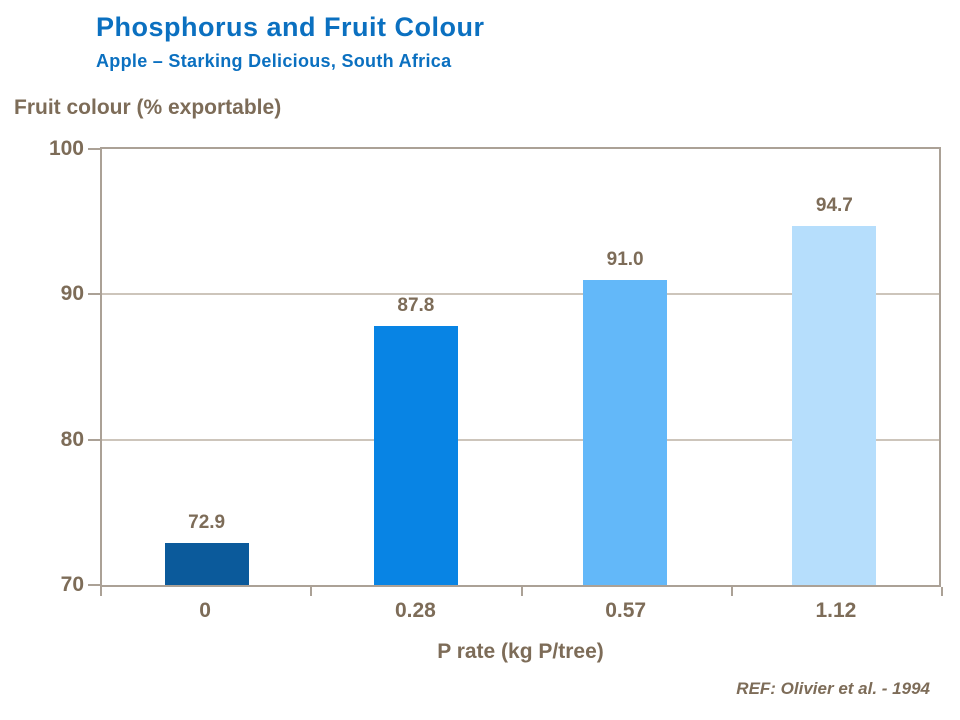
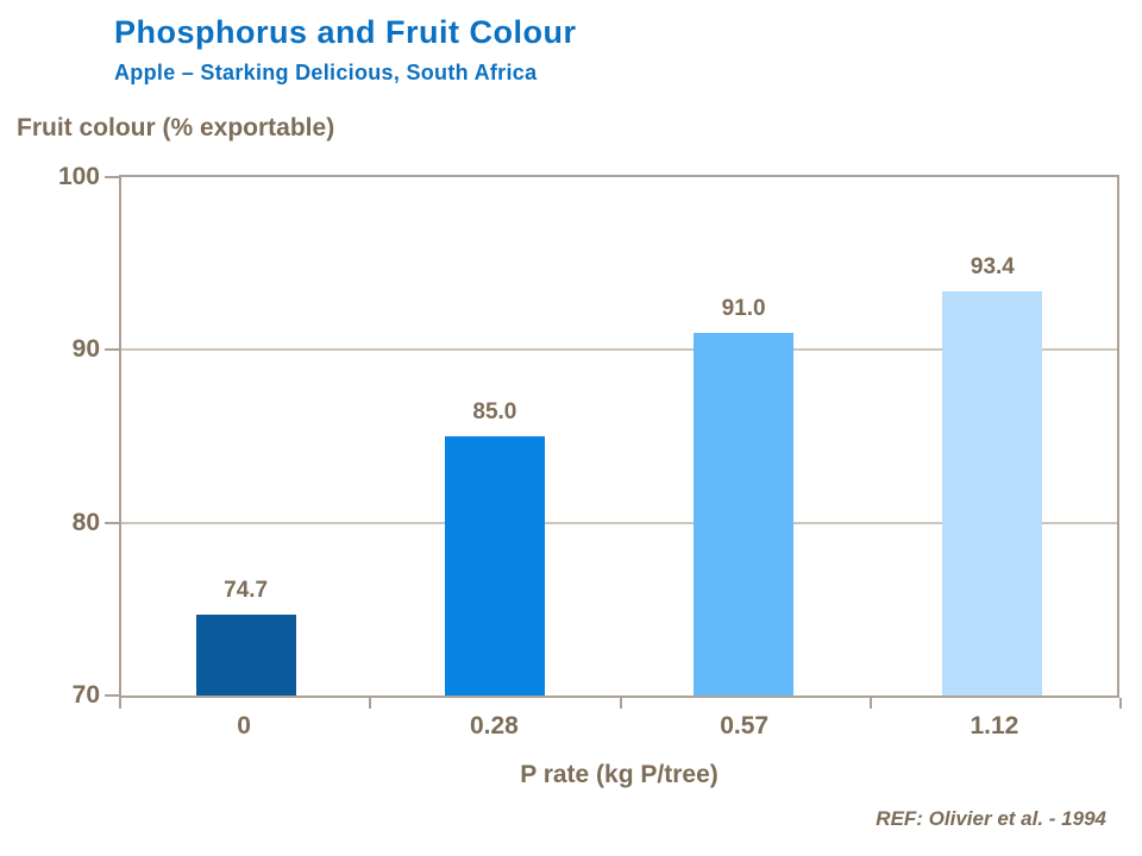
0: 72.9 -> 74.7
0.28: 87.8 -> 85.0
1.12: 94.7 -> 93.4
